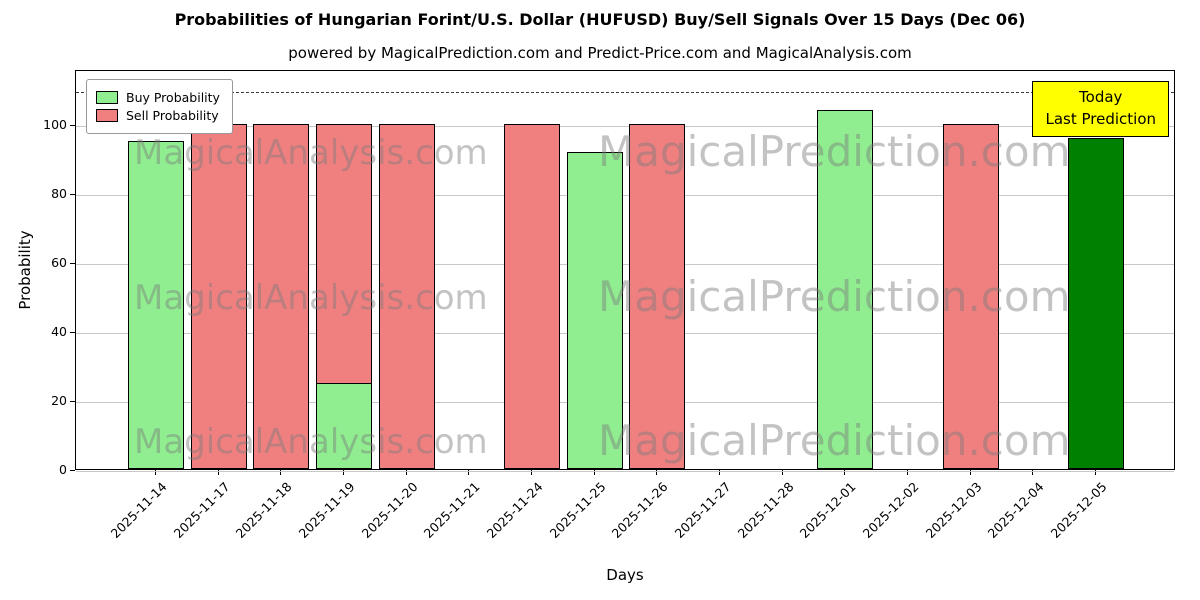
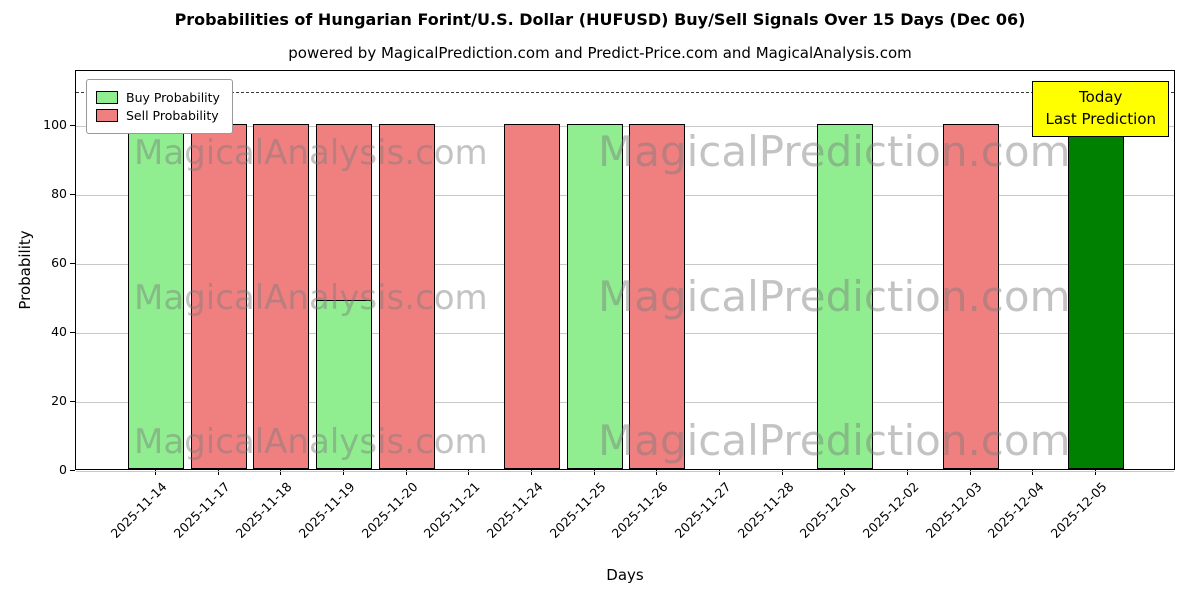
Buy Probability/2025-11-14: 95 -> 100
Buy Probability/2025-11-19: 25 -> 49
Buy Probability/2025-11-25: 92 -> 100
Buy Probability/2025-12-01: 104 -> 100
Buy Probability/2025-12-05: 96 -> 100
